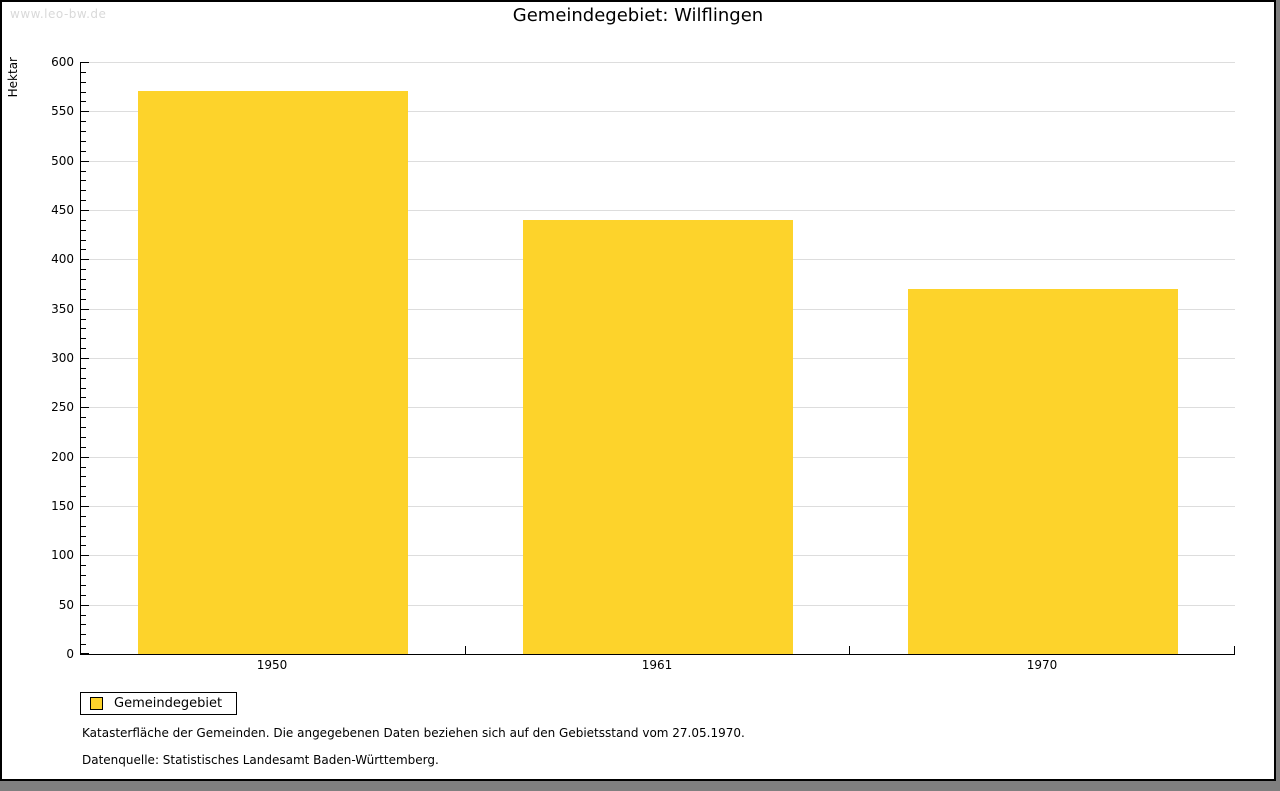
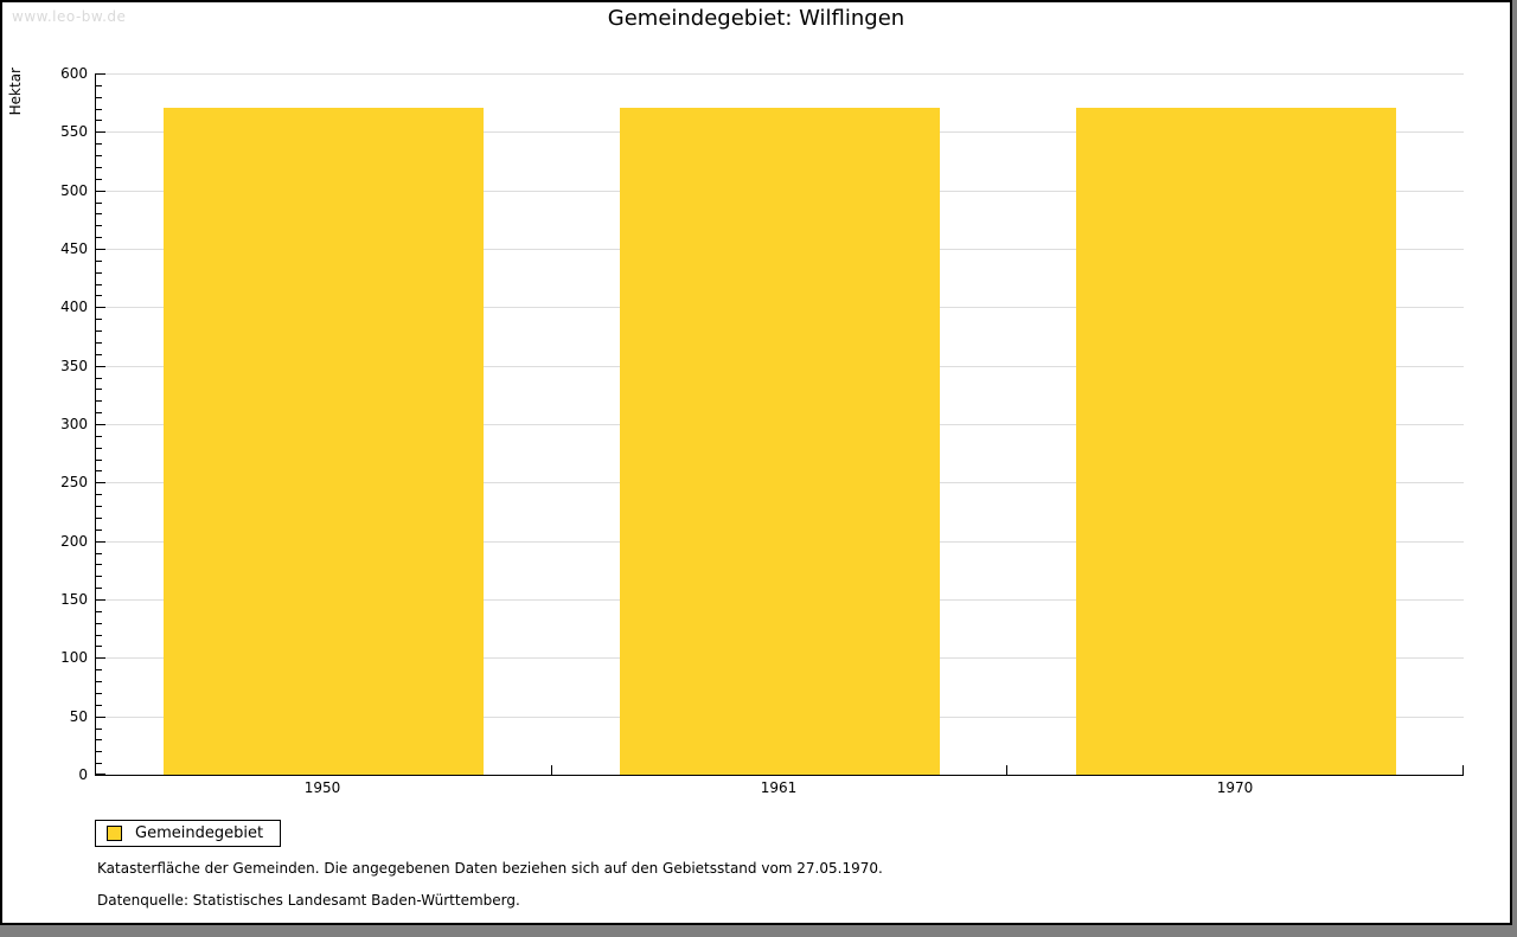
1961: 440 -> 570
1970: 370 -> 570
